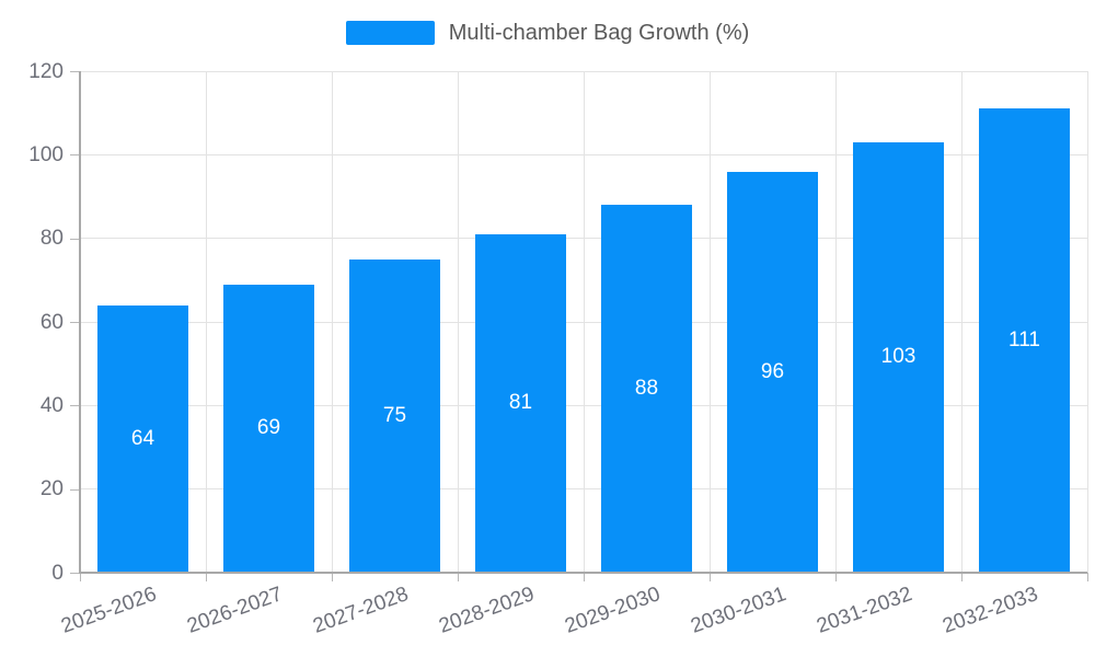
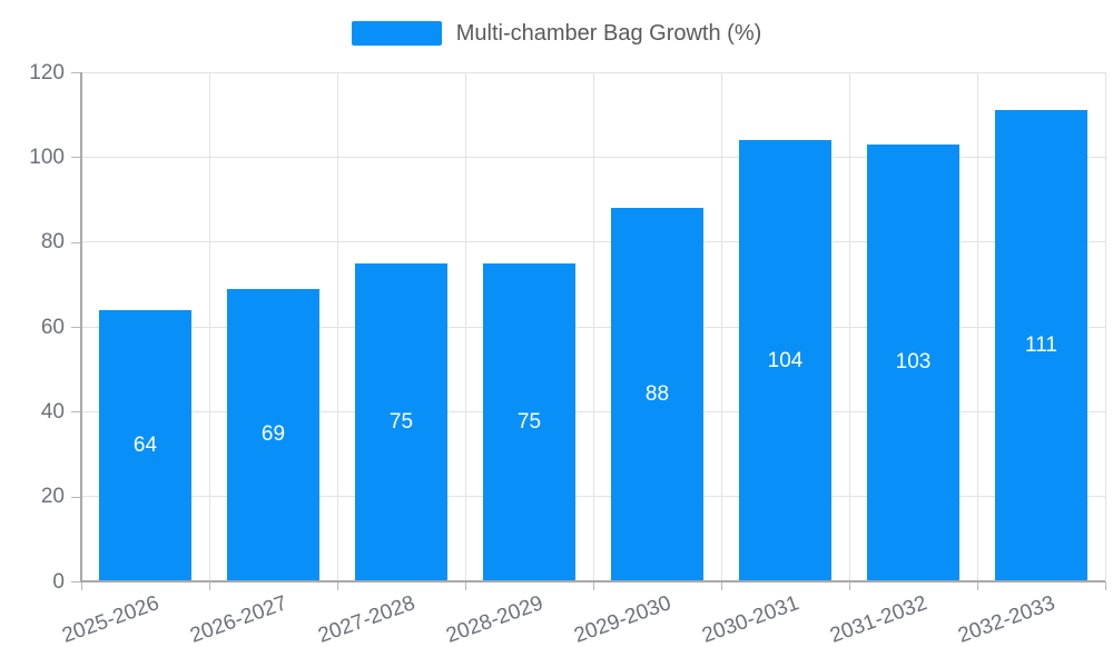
2028-2029: 81 -> 75
2030-2031: 96 -> 104
